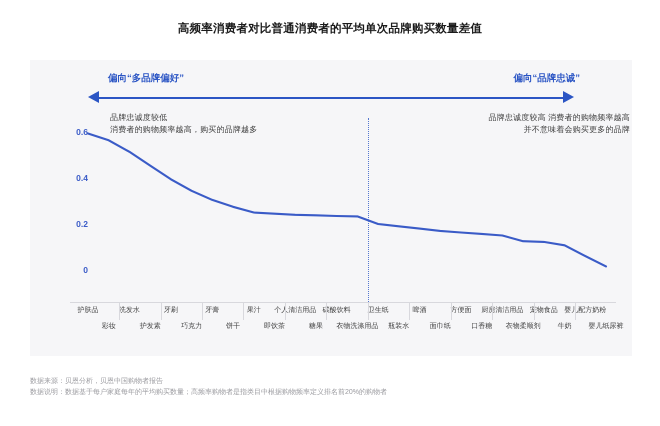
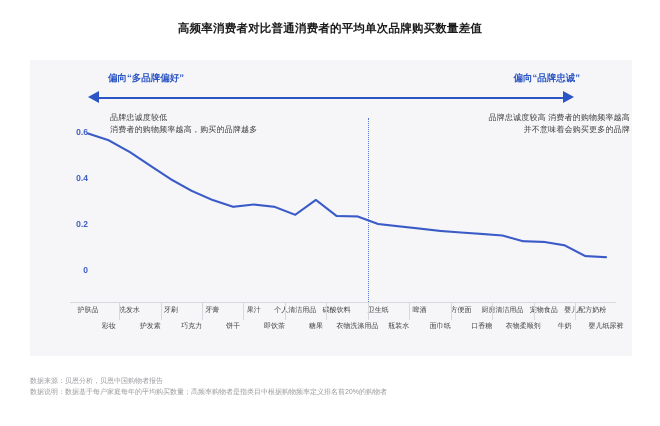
果汁: 0.26 -> 0.29
即饮茶: 0.25 -> 0.28
糖果: 0.24 -> 0.31
婴儿纸尿裤: 0.02 -> 0.06
